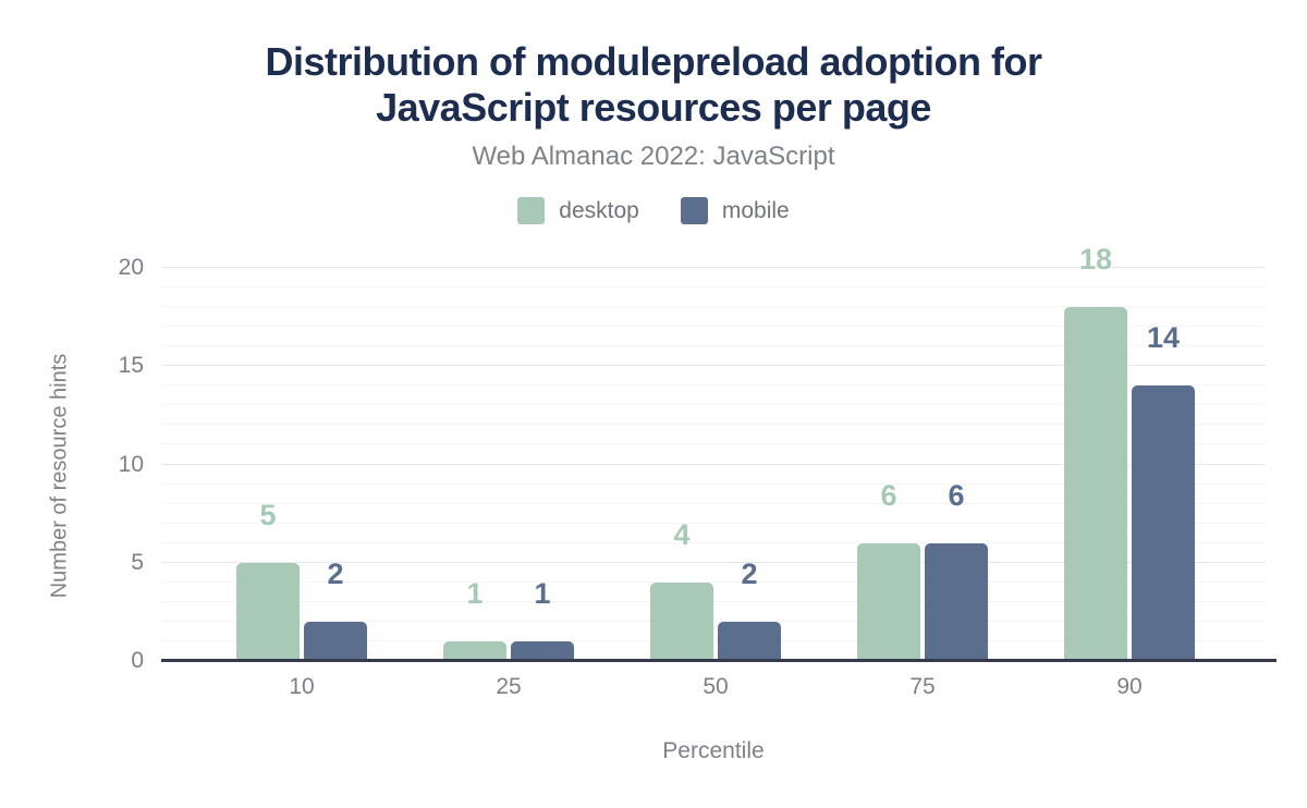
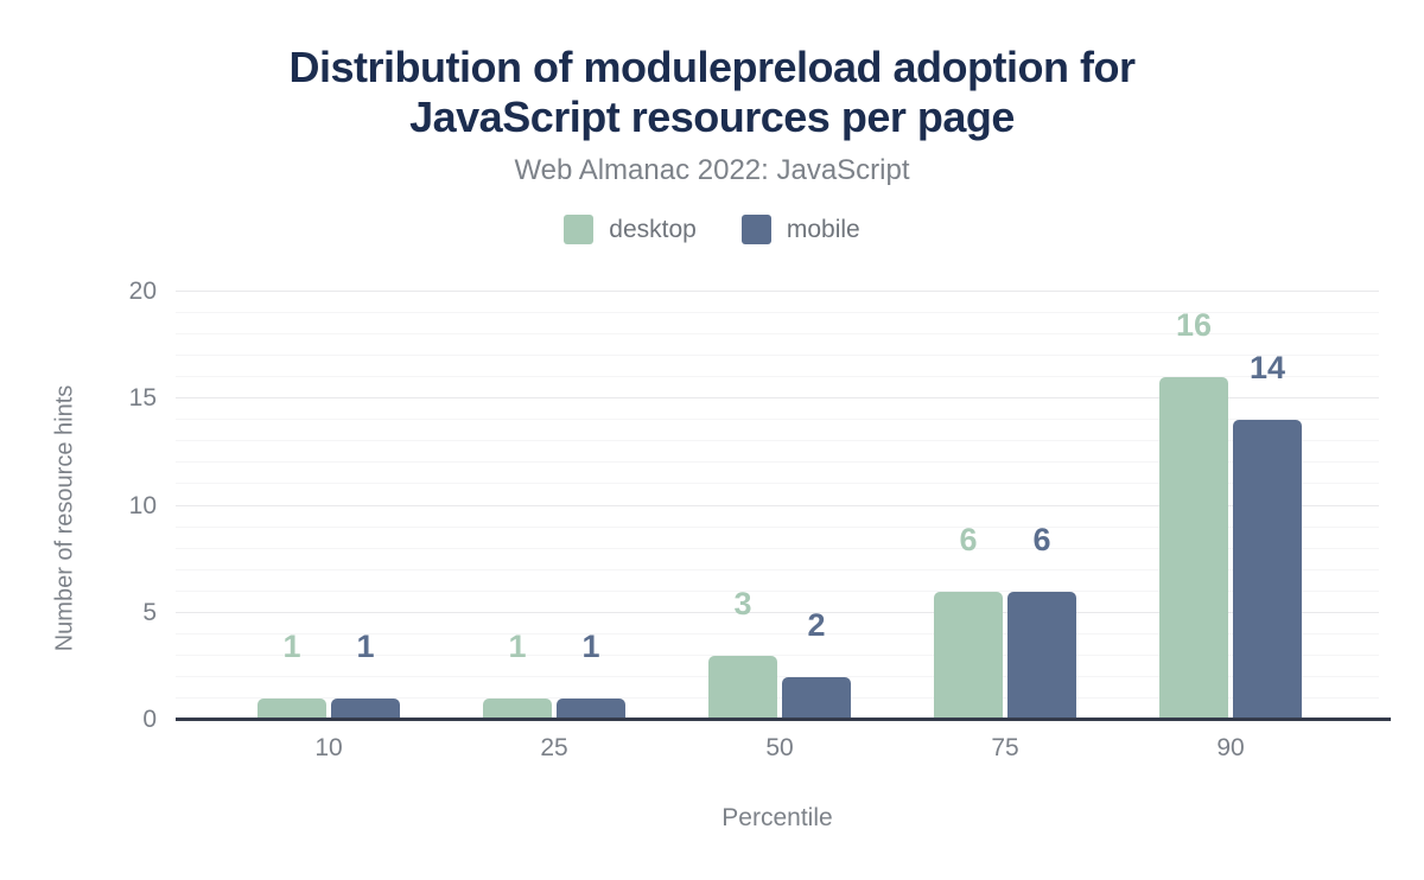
desktop/10: 5 -> 1
mobile/10: 2 -> 1
desktop/50: 4 -> 3
desktop/90: 18 -> 16
